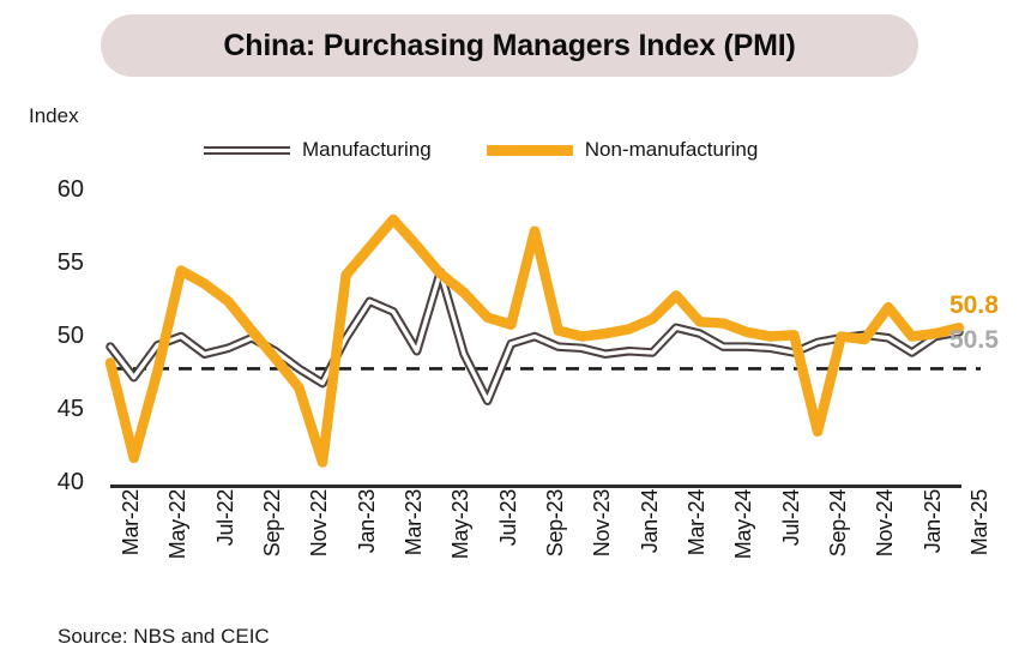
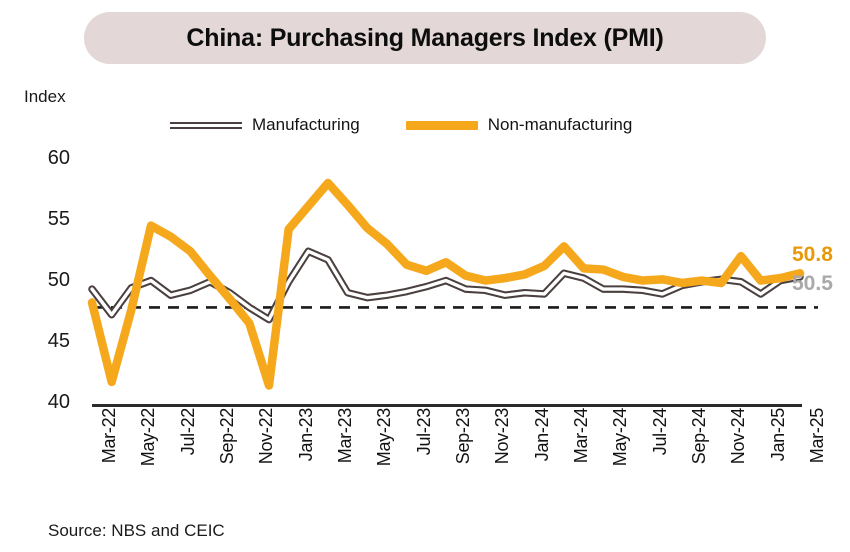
Manufacturing/May-23: 54.6 -> 48.8
Manufacturing/Jul-23: 45.8 -> 49.3
Non-manufacturing/Sep-23: 57.4 -> 51.7
Non-manufacturing/Sep-24: 43.7 -> 50.0
